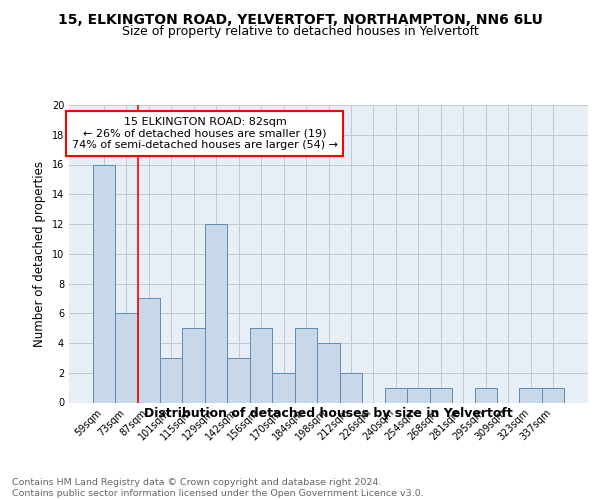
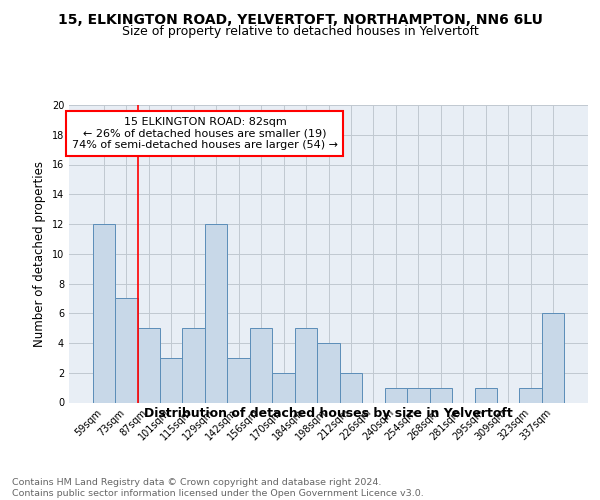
59sqm: 16 -> 12
73sqm: 6 -> 7
87sqm: 7 -> 5
337sqm: 1 -> 6
